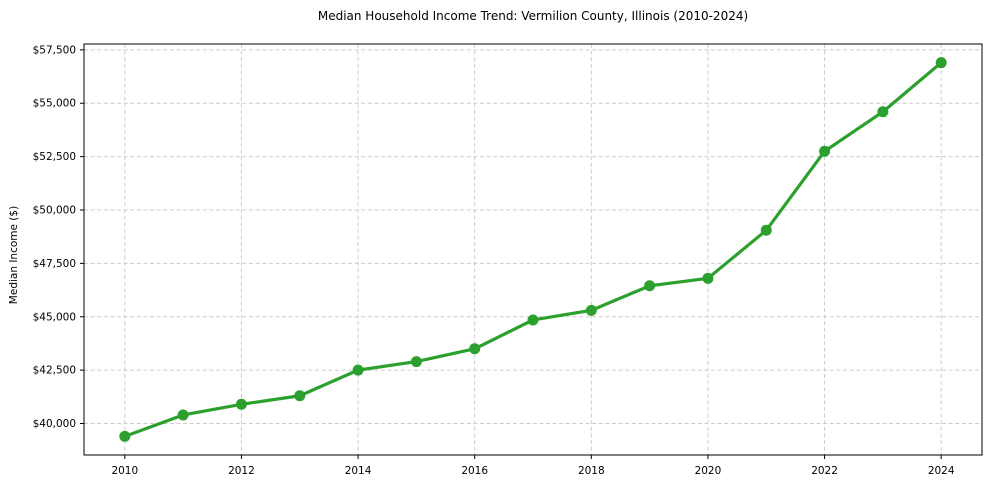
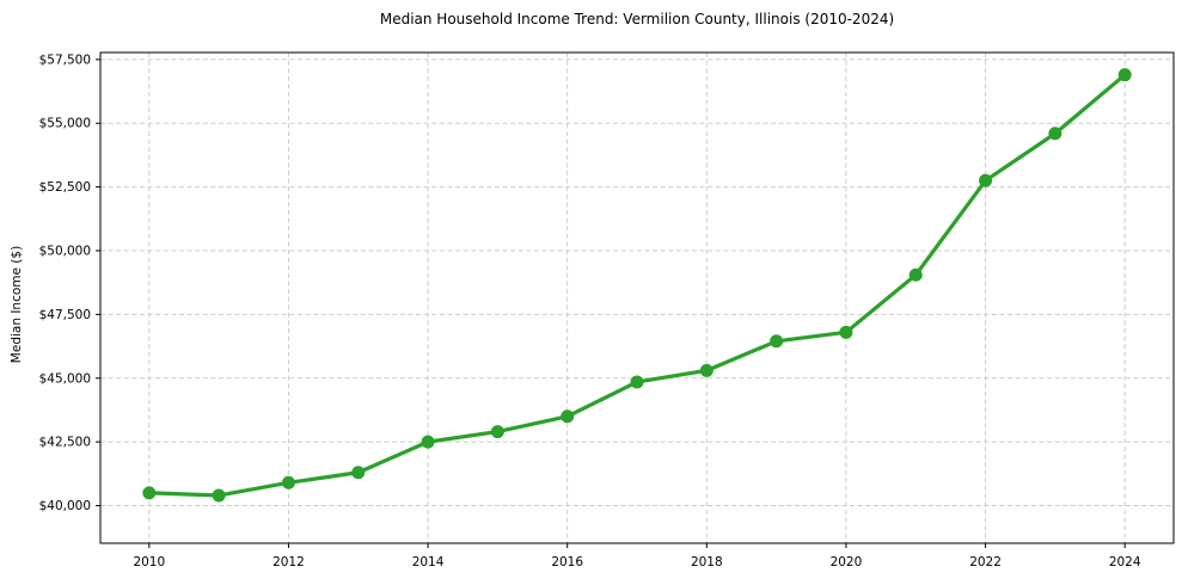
2010: $39400 -> $40500
